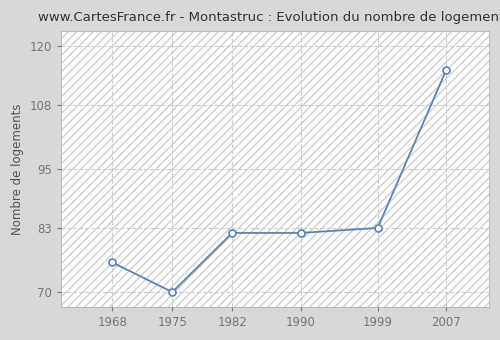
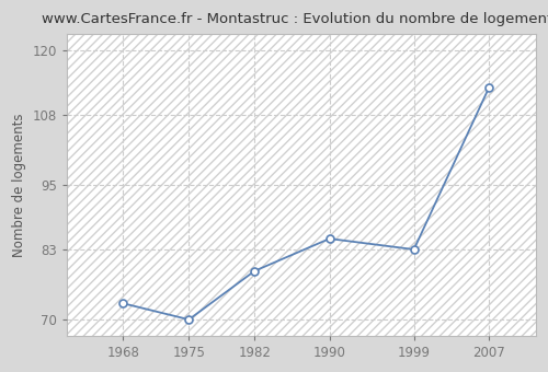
1968: 76 -> 73
1982: 82 -> 79
1990: 82 -> 85
2007: 115 -> 113
